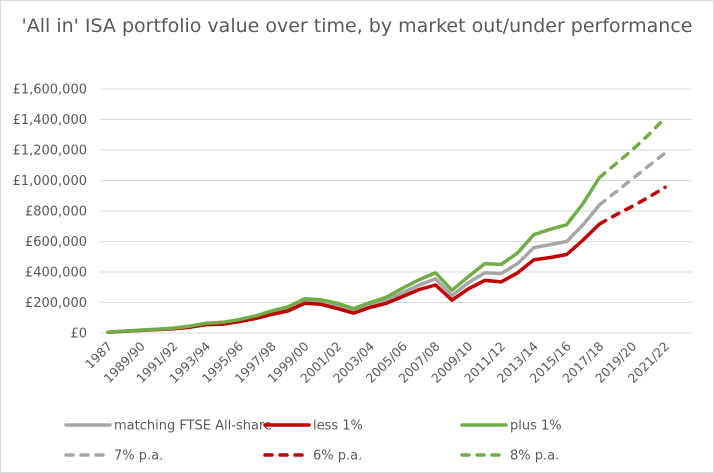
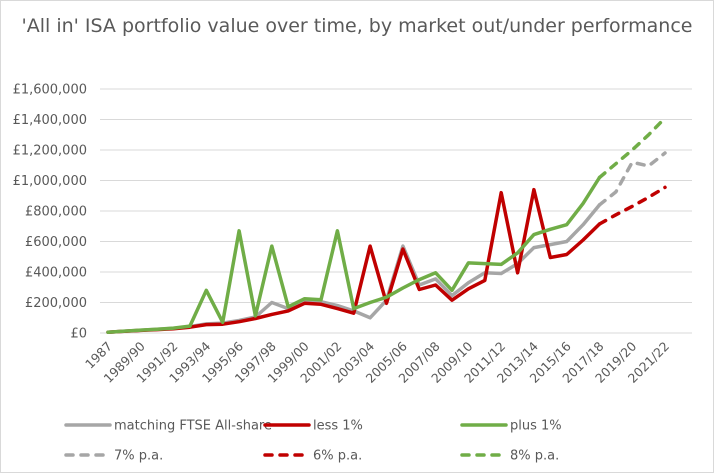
plus 1%/1993/94: £60000 -> £280000
plus 1%/1995/96: £90000 -> £670000
matching FTSE All-share/1997/98: £140000 -> £200000
plus 1%/1997/98: £140000 -> £570000
plus 1%/2001/02: £200000 -> £670000
matching FTSE All-share/2003/04: £180000 -> £100000
less 1%/2003/04: £170000 -> £570000
matching FTSE All-share/2005/06: £260000 -> £570000
less 1%/2005/06: £240000 -> £550000
plus 1%/2009/10: £370000 -> £460000
less 1%/2011/12: £340000 -> £920000
less 1%/2013/14: £480000 -> £940000
7% p.a./2019/20: £1010000 -> £1120000
